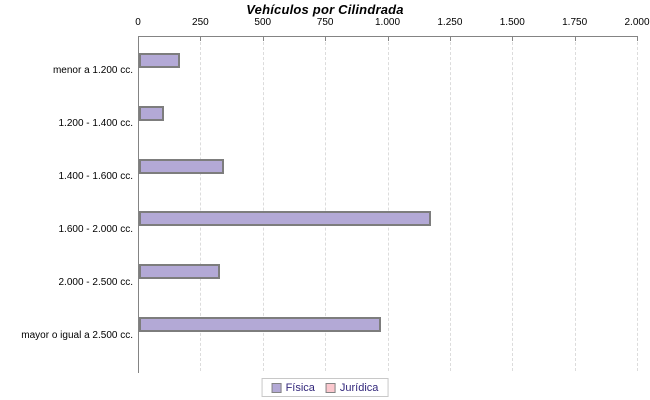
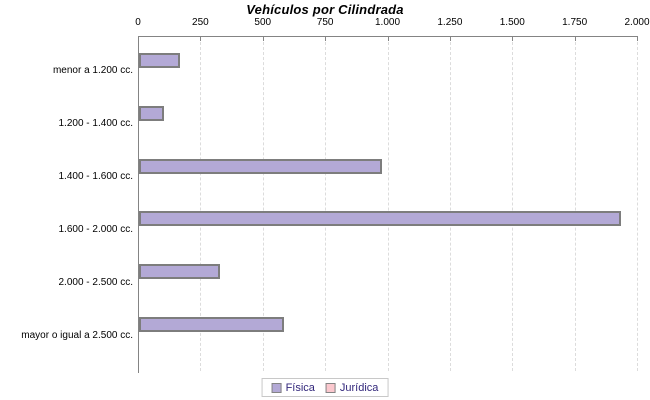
Física/1.400 - 1.600 cc.: 340 -> 980
Física/1.600 - 2.000 cc.: 1170 -> 1930
Física/mayor o igual a 2.500 cc.: 970 -> 580
